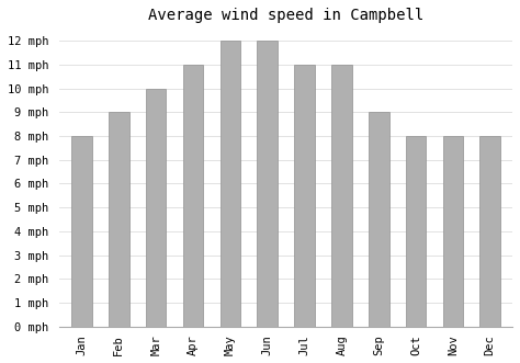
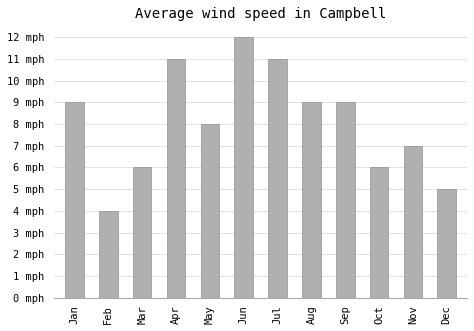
Jan: 8 mph -> 9 mph
Feb: 9 mph -> 4 mph
Mar: 10 mph -> 6 mph
May: 12 mph -> 8 mph
Aug: 11 mph -> 9 mph
Oct: 8 mph -> 6 mph
Nov: 8 mph -> 7 mph
Dec: 8 mph -> 5 mph
